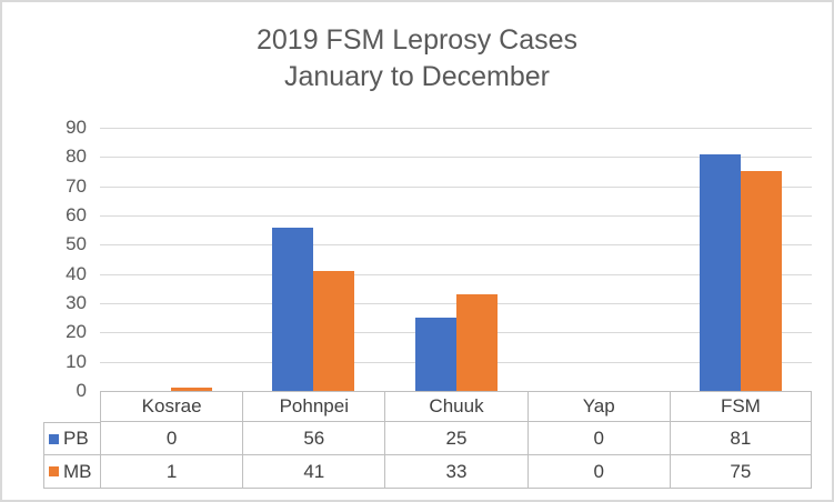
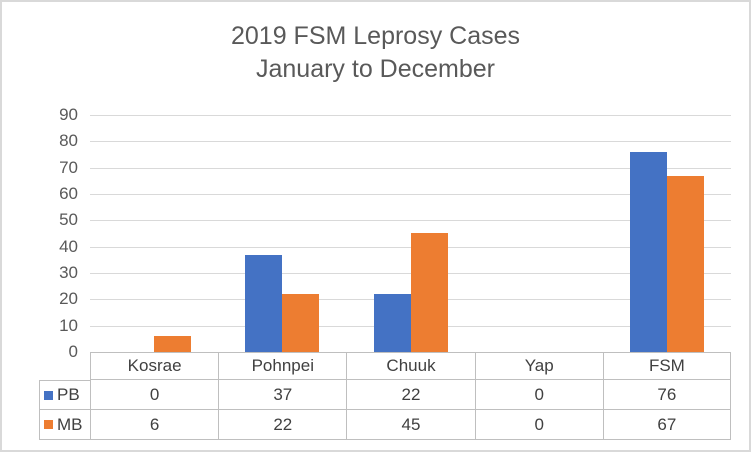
MB/Kosrae: 1 -> 6
PB/Pohnpei: 56 -> 37
MB/Pohnpei: 41 -> 22
PB/Chuuk: 25 -> 22
MB/Chuuk: 33 -> 45
PB/FSM: 81 -> 76
MB/FSM: 75 -> 67
